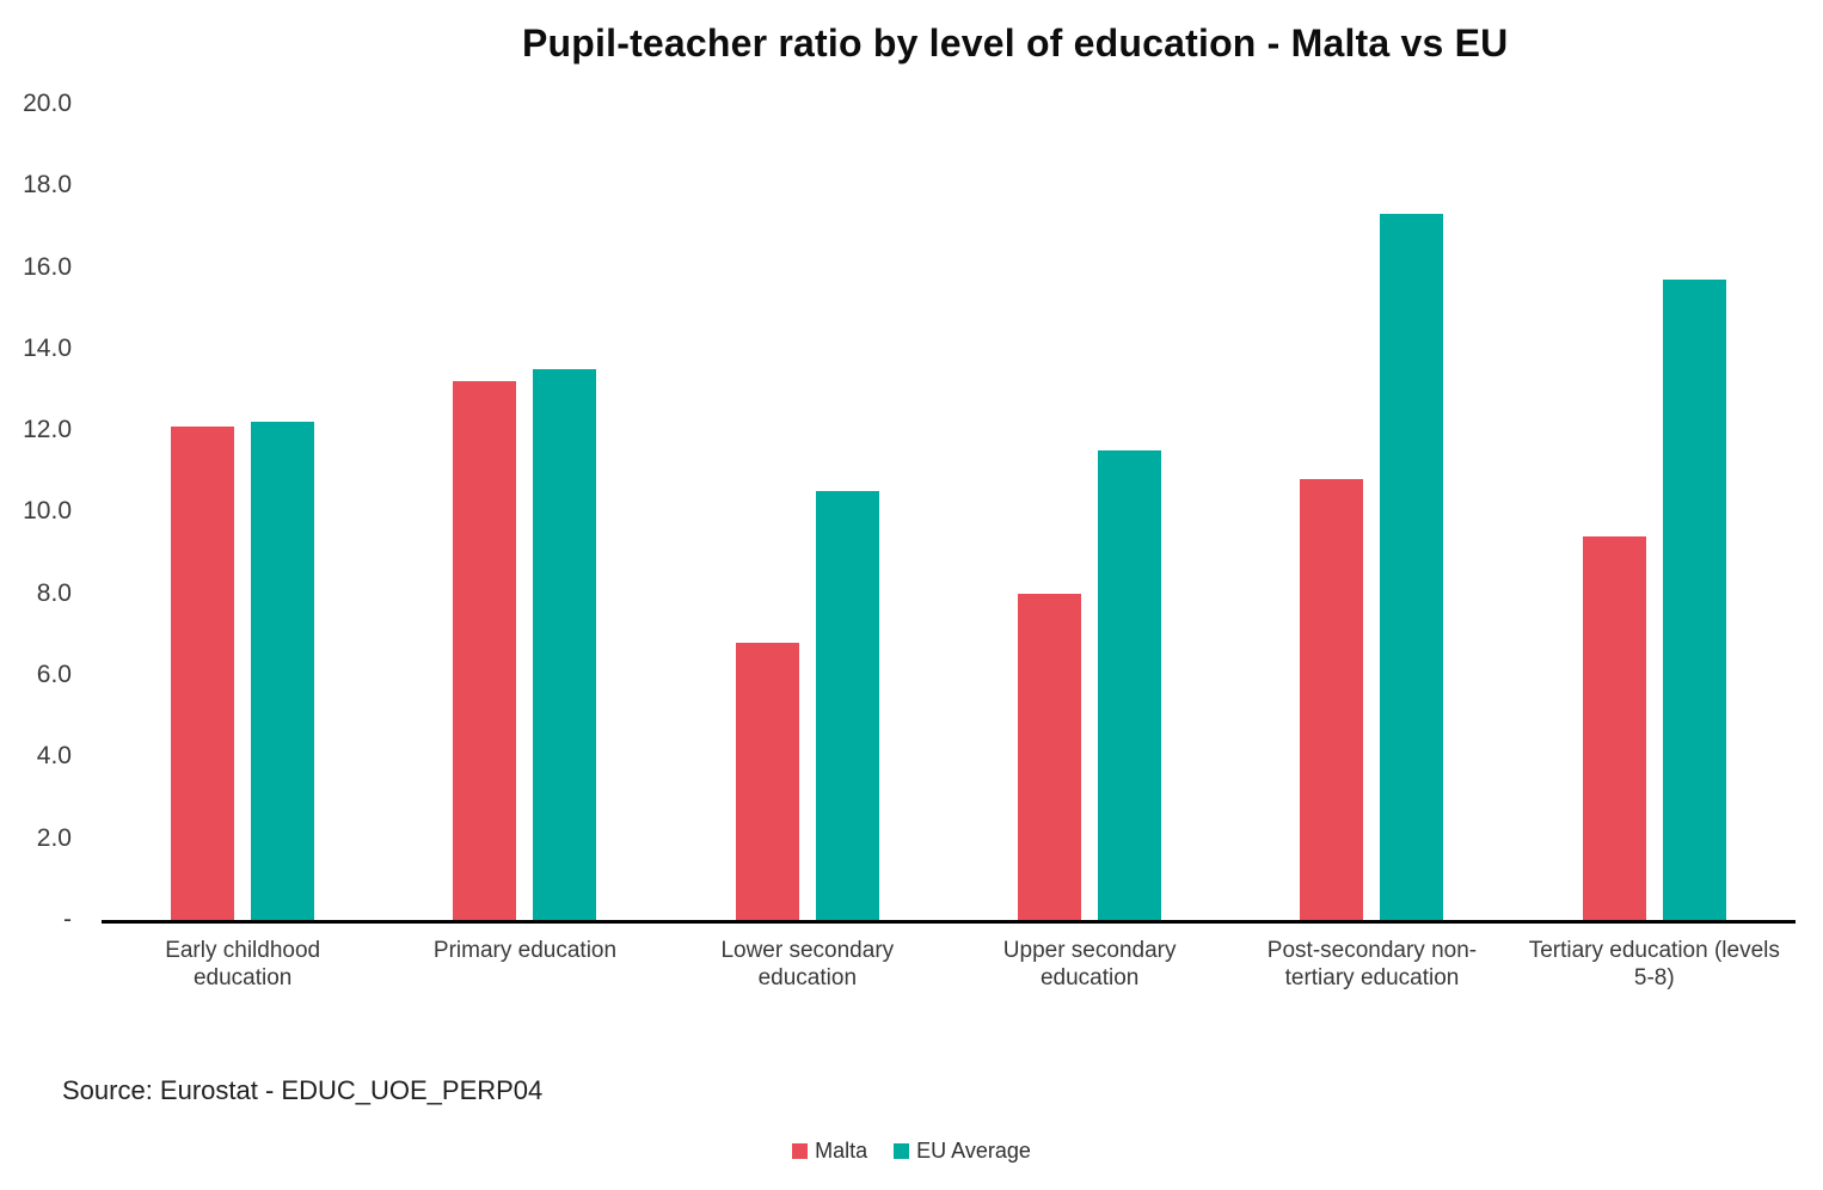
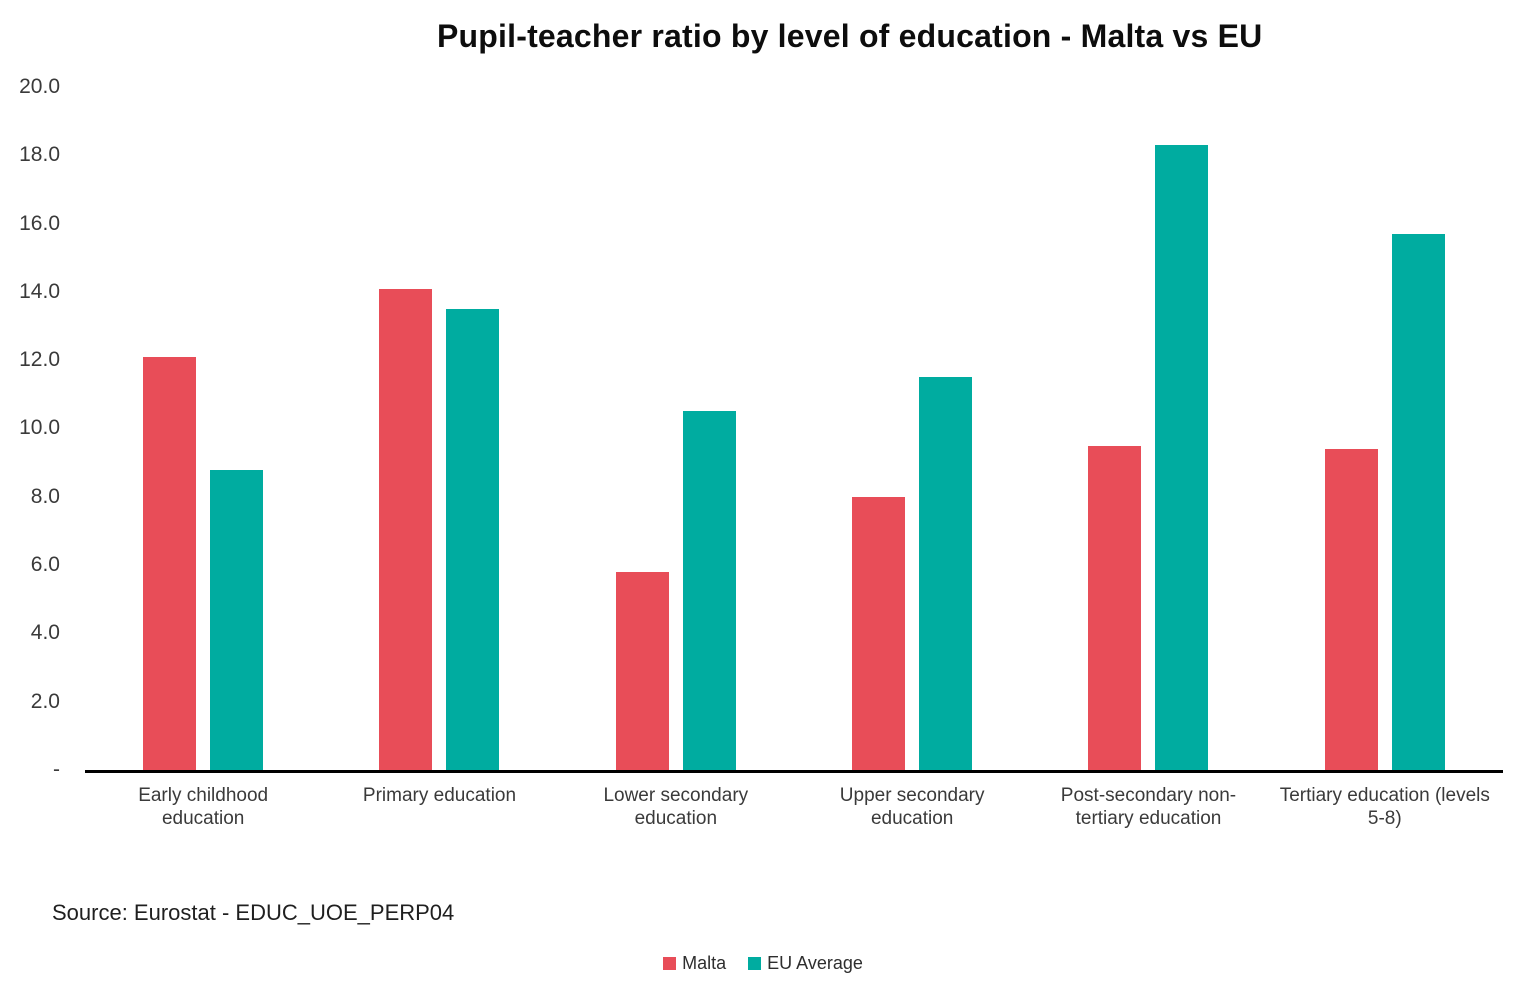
EU Average/Early childhood education: 12.2 -> 8.8
Malta/Primary education: 13.2 -> 14.1
Malta/Lower secondary education: 6.8 -> 5.8
Malta/Post-secondary non-tertiary education: 10.8 -> 9.5
EU Average/Post-secondary non-tertiary education: 17.3 -> 18.3
